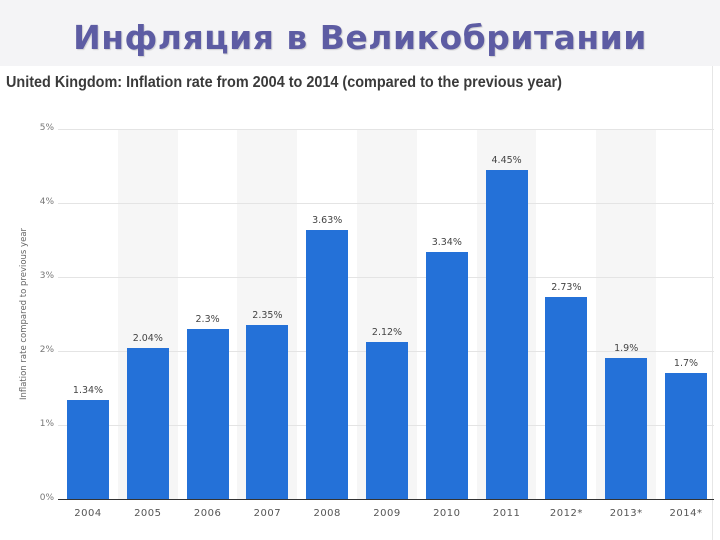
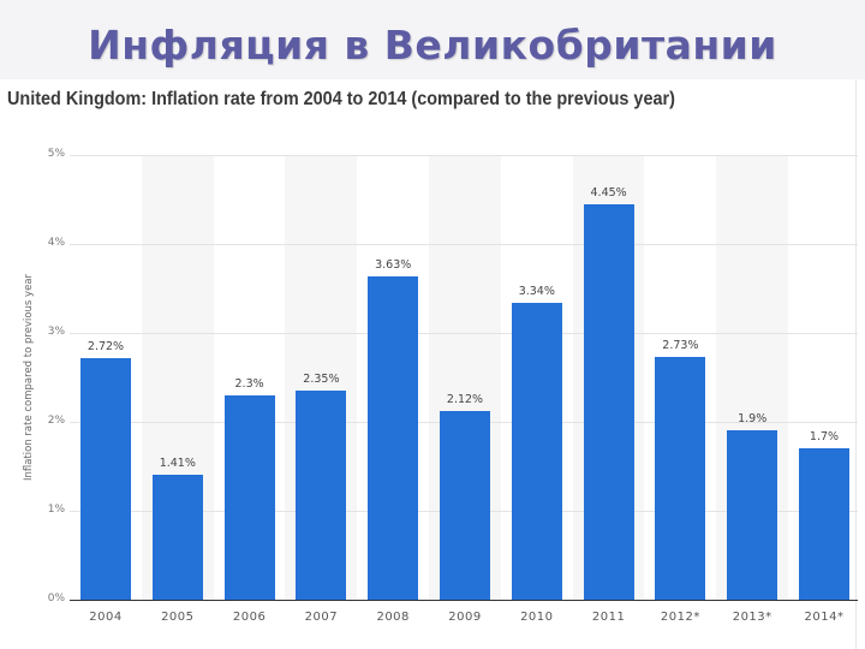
2004: 1.34% -> 2.72%
2005: 2.04% -> 1.41%
